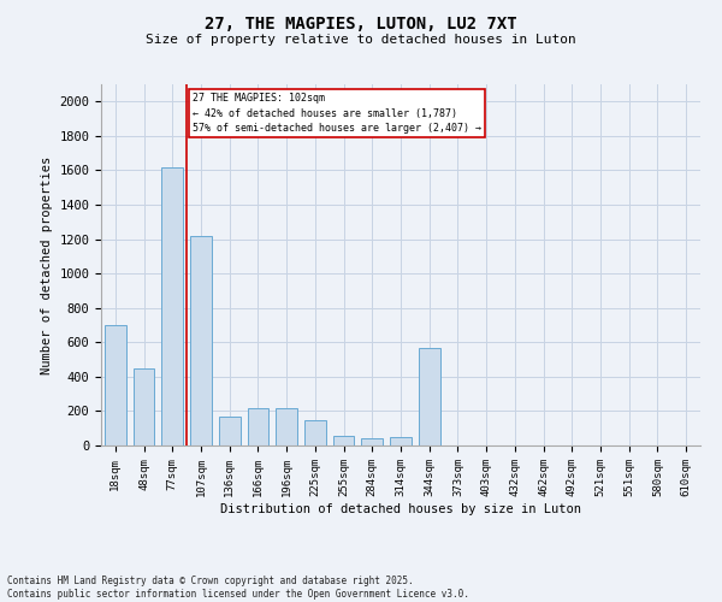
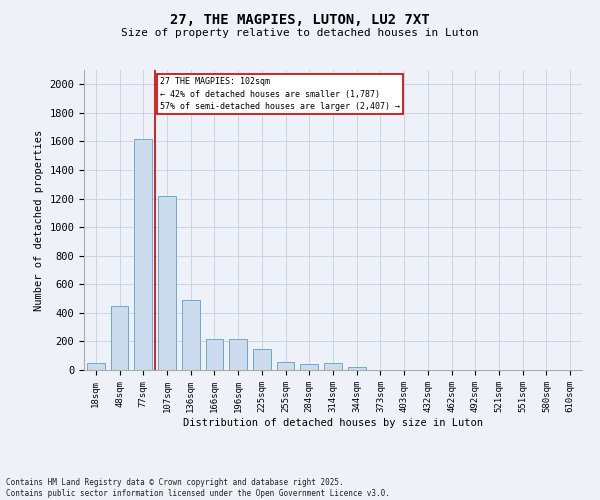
18sqm: 700 -> 50
136sqm: 170 -> 490
344sqm: 570 -> 20
